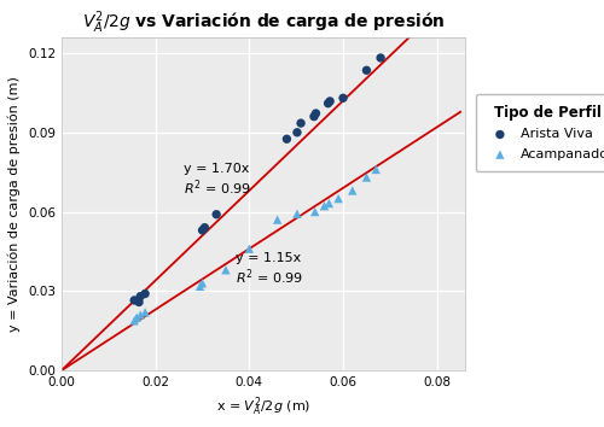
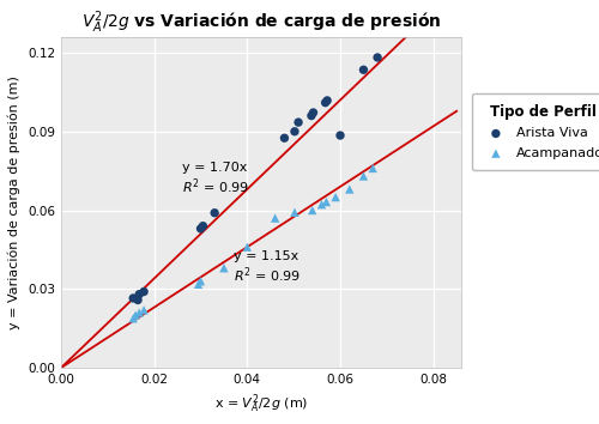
Arista Viva/0.06: 0.1030 -> 0.0885
